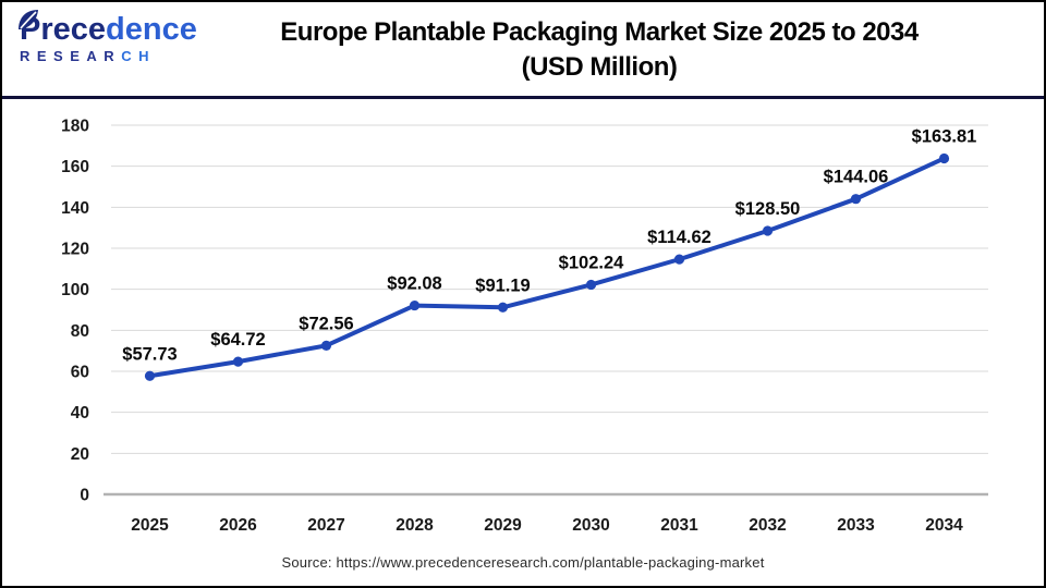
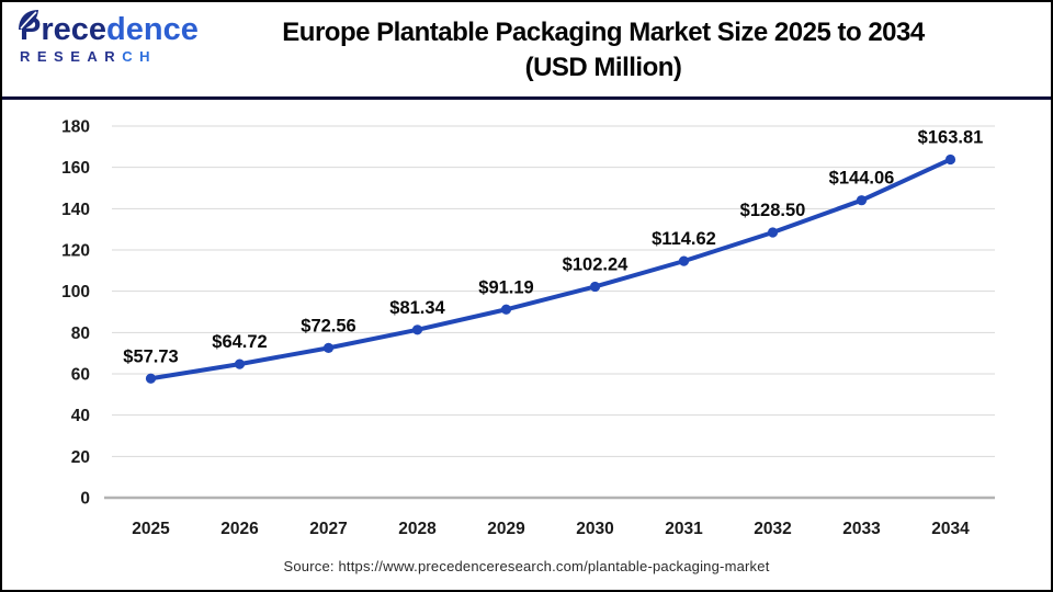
2028: $92.08 -> $81.34
